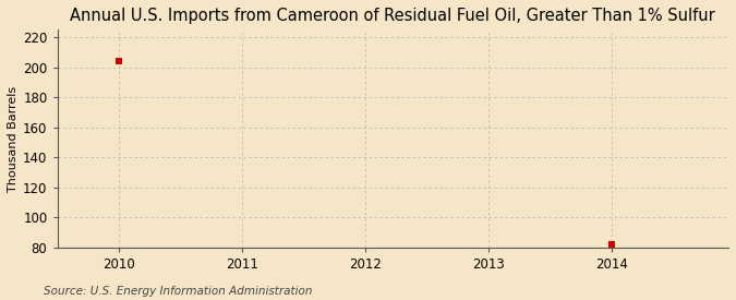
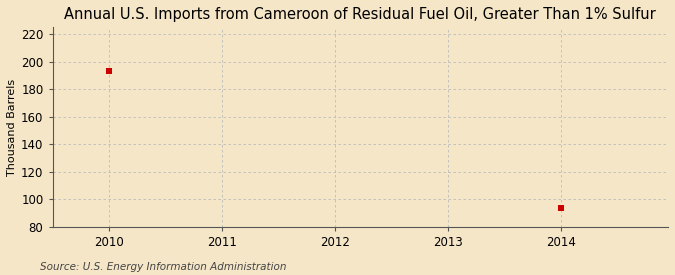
2010: 204 -> 193
2014: 82 -> 94
